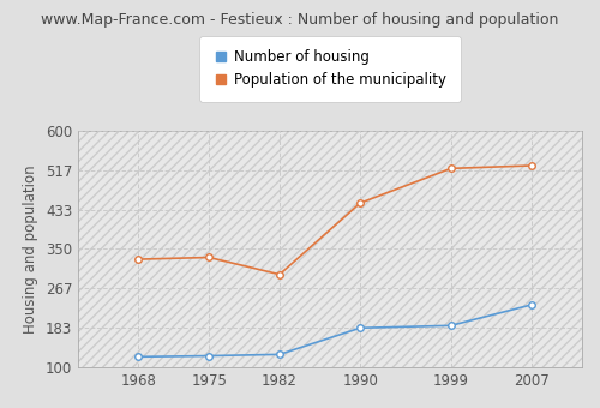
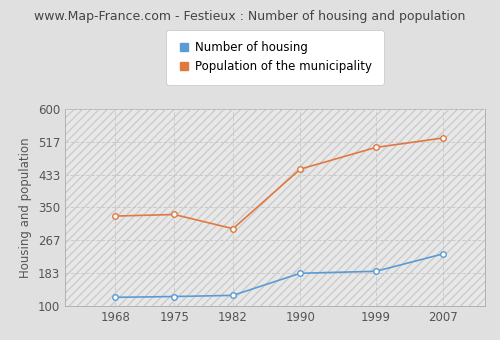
Population of the municipality/1999: 520 -> 502
